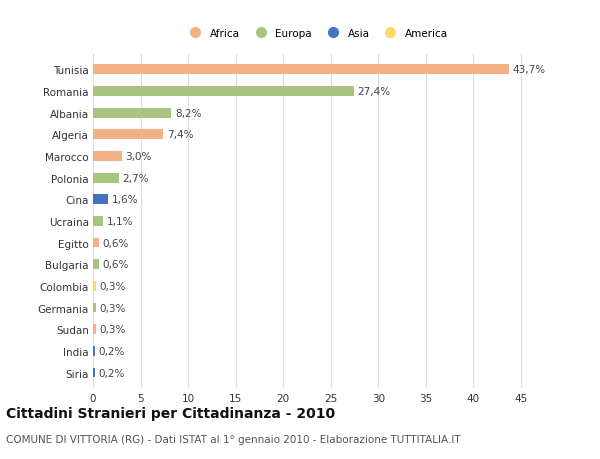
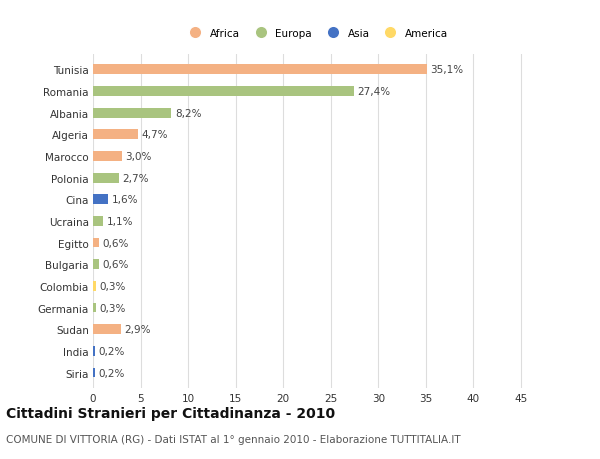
Tunisia: 43,7% -> 35,1%
Algeria: 7,4% -> 4,7%
Sudan: 0,3% -> 2,9%
